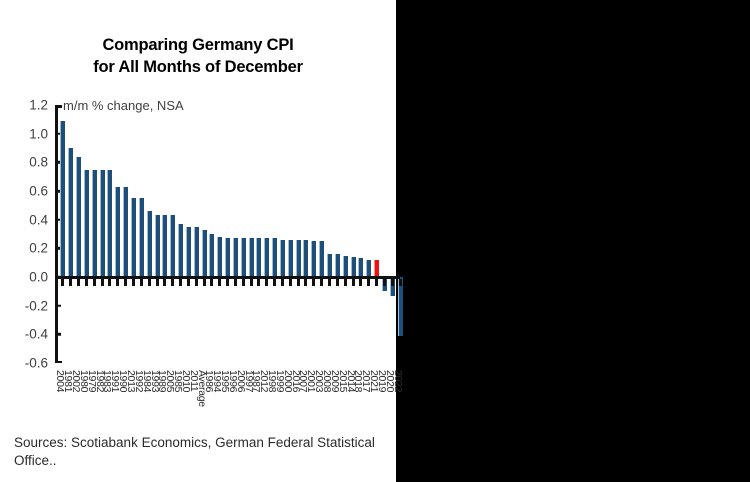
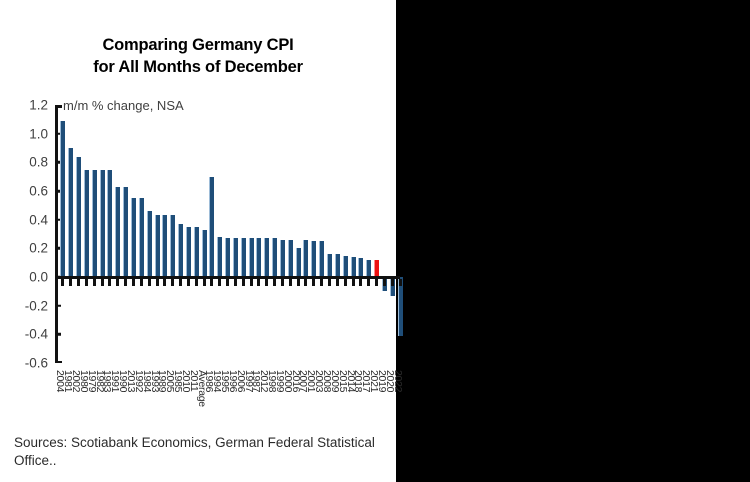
1986: 0.30 -> 0.70
2016: 0.26 -> 0.20
